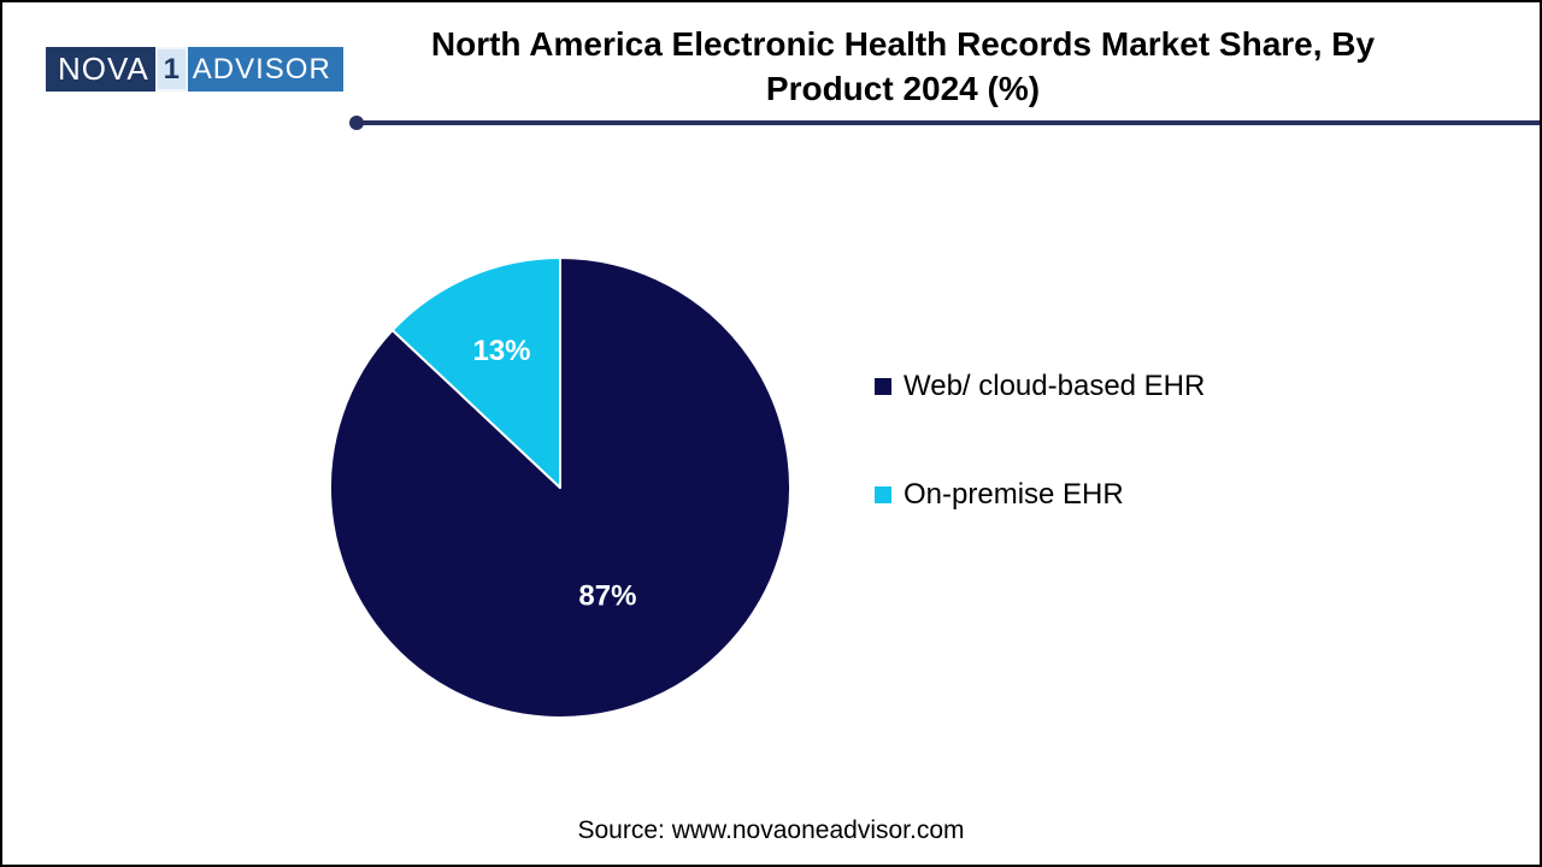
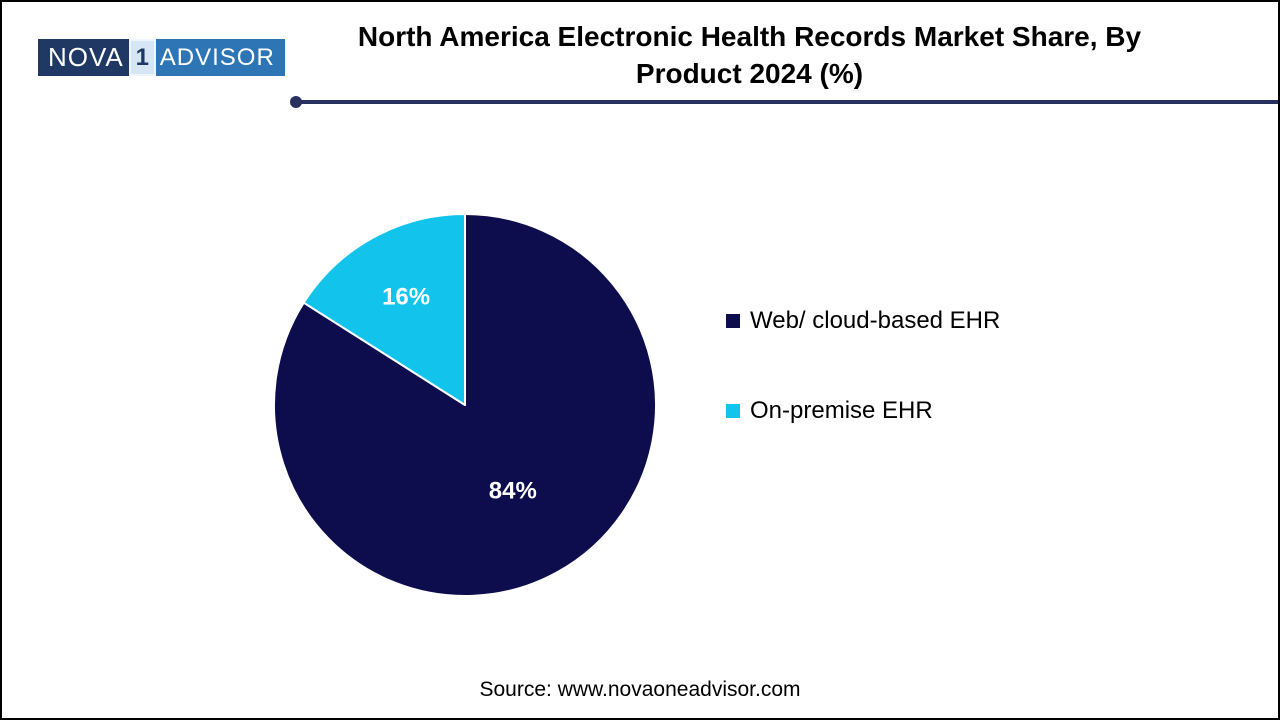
Web/ cloud-based EHR: 87% -> 84%
On-premise EHR: 13% -> 16%
